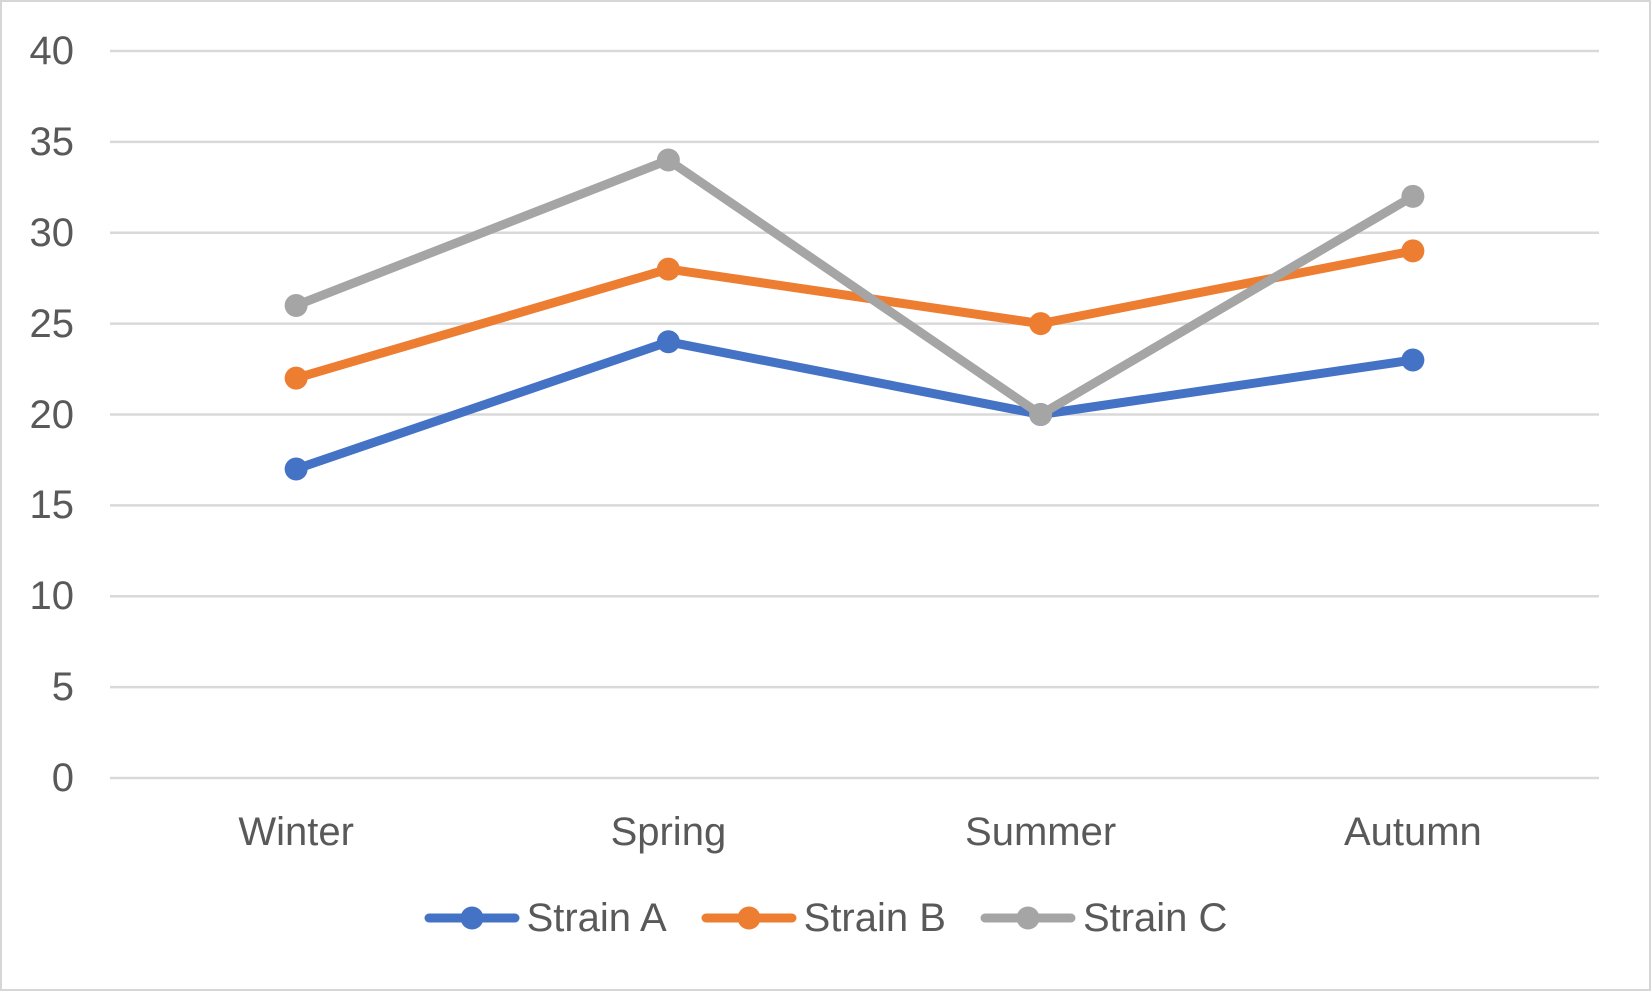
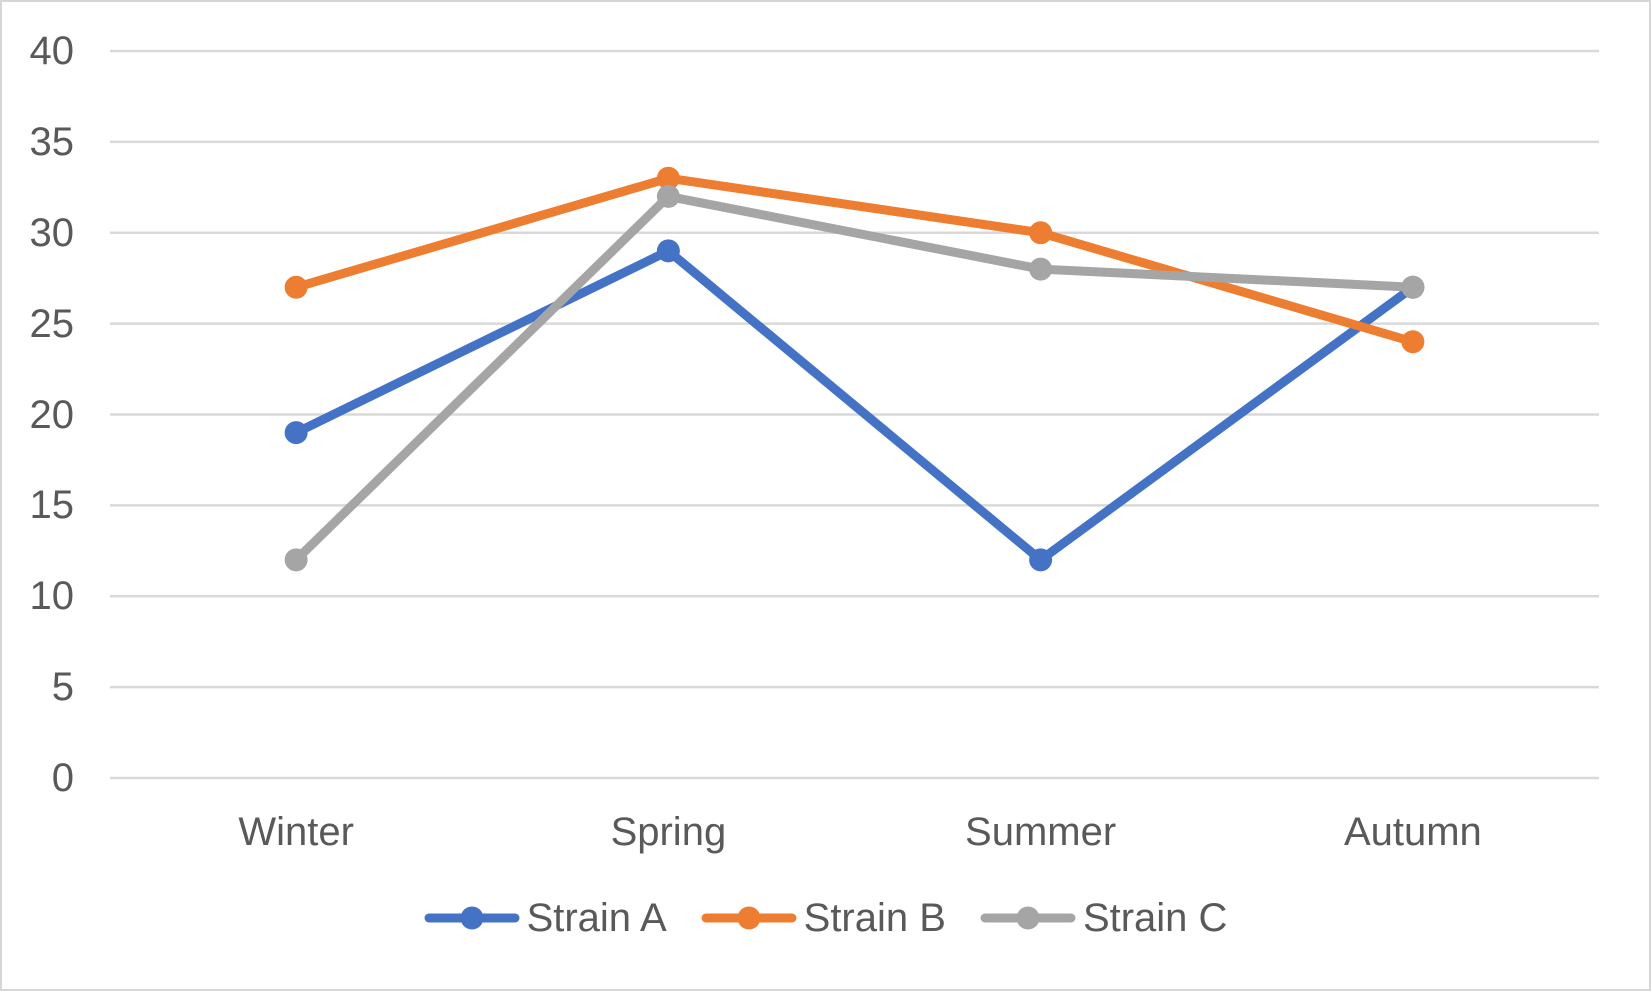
Strain A/Winter: 17 -> 19
Strain B/Winter: 22 -> 27
Strain C/Winter: 26 -> 12
Strain A/Spring: 24 -> 29
Strain B/Spring: 28 -> 33
Strain C/Spring: 34 -> 32
Strain A/Summer: 20 -> 12
Strain B/Summer: 25 -> 30
Strain C/Summer: 20 -> 28
Strain A/Autumn: 23 -> 27
Strain B/Autumn: 29 -> 24
Strain C/Autumn: 32 -> 27
